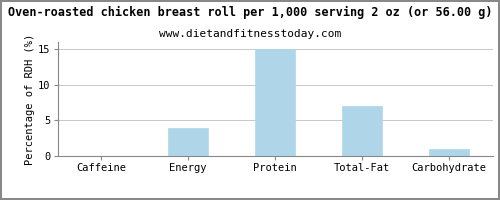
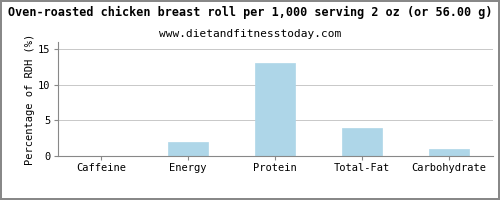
Energy: 4 -> 2
Protein: 15 -> 13
Total-Fat: 7 -> 4
